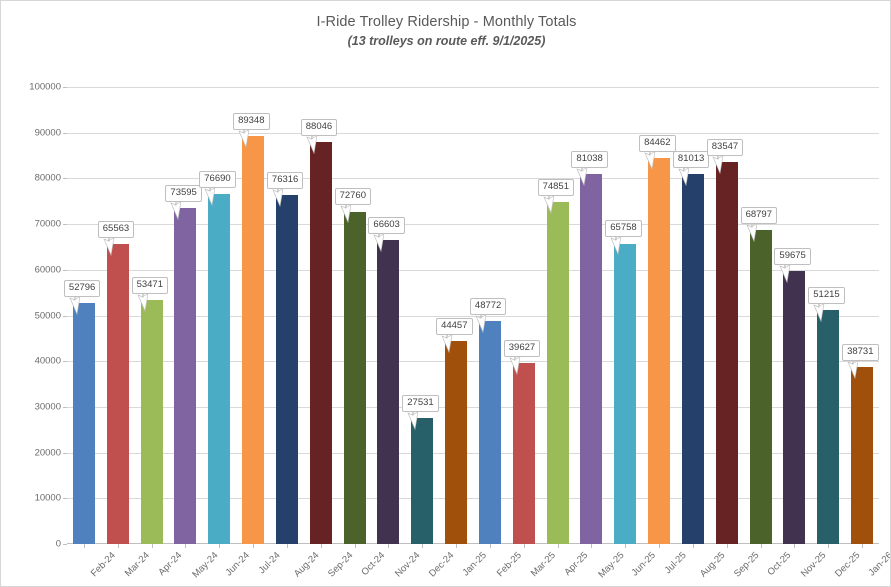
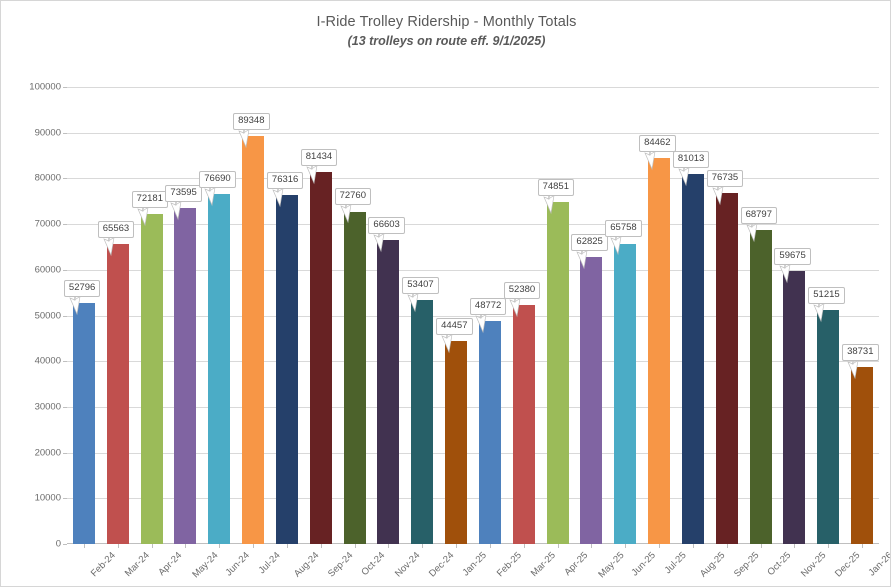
Apr-24: 53471 -> 72181
Sep-24: 88046 -> 81434
Dec-24: 27531 -> 53407
Mar-25: 39627 -> 52380
May-25: 81038 -> 62825
Sep-25: 83547 -> 76735
